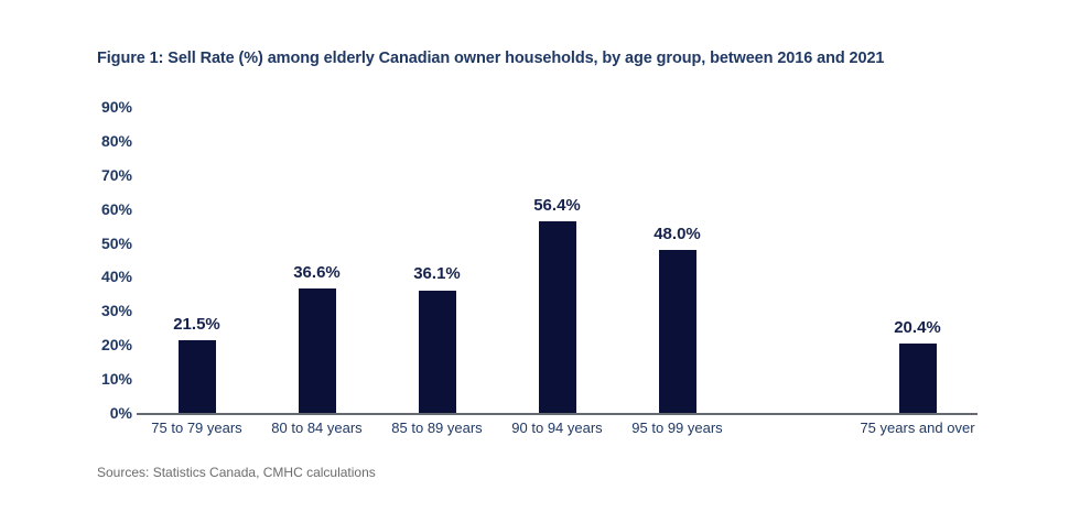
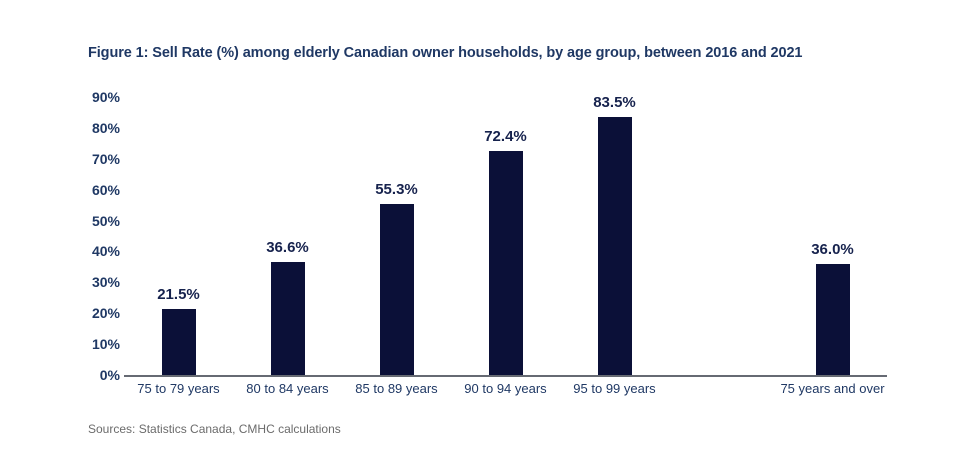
85 to 89 years: 36.1% -> 55.3%
90 to 94 years: 56.4% -> 72.4%
95 to 99 years: 48.0% -> 83.5%
75 years and over: 20.4% -> 36.0%
